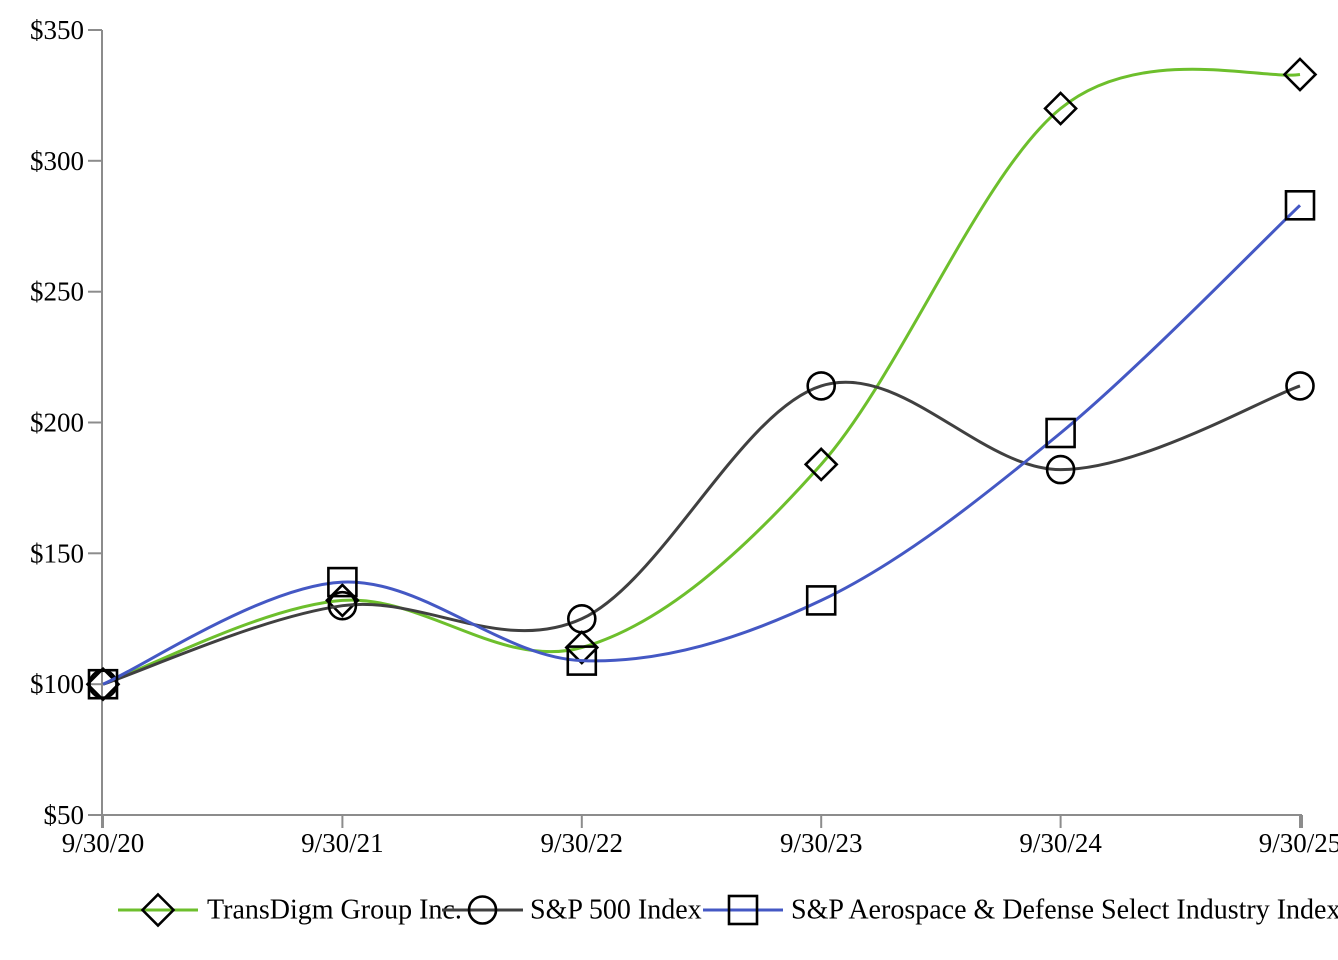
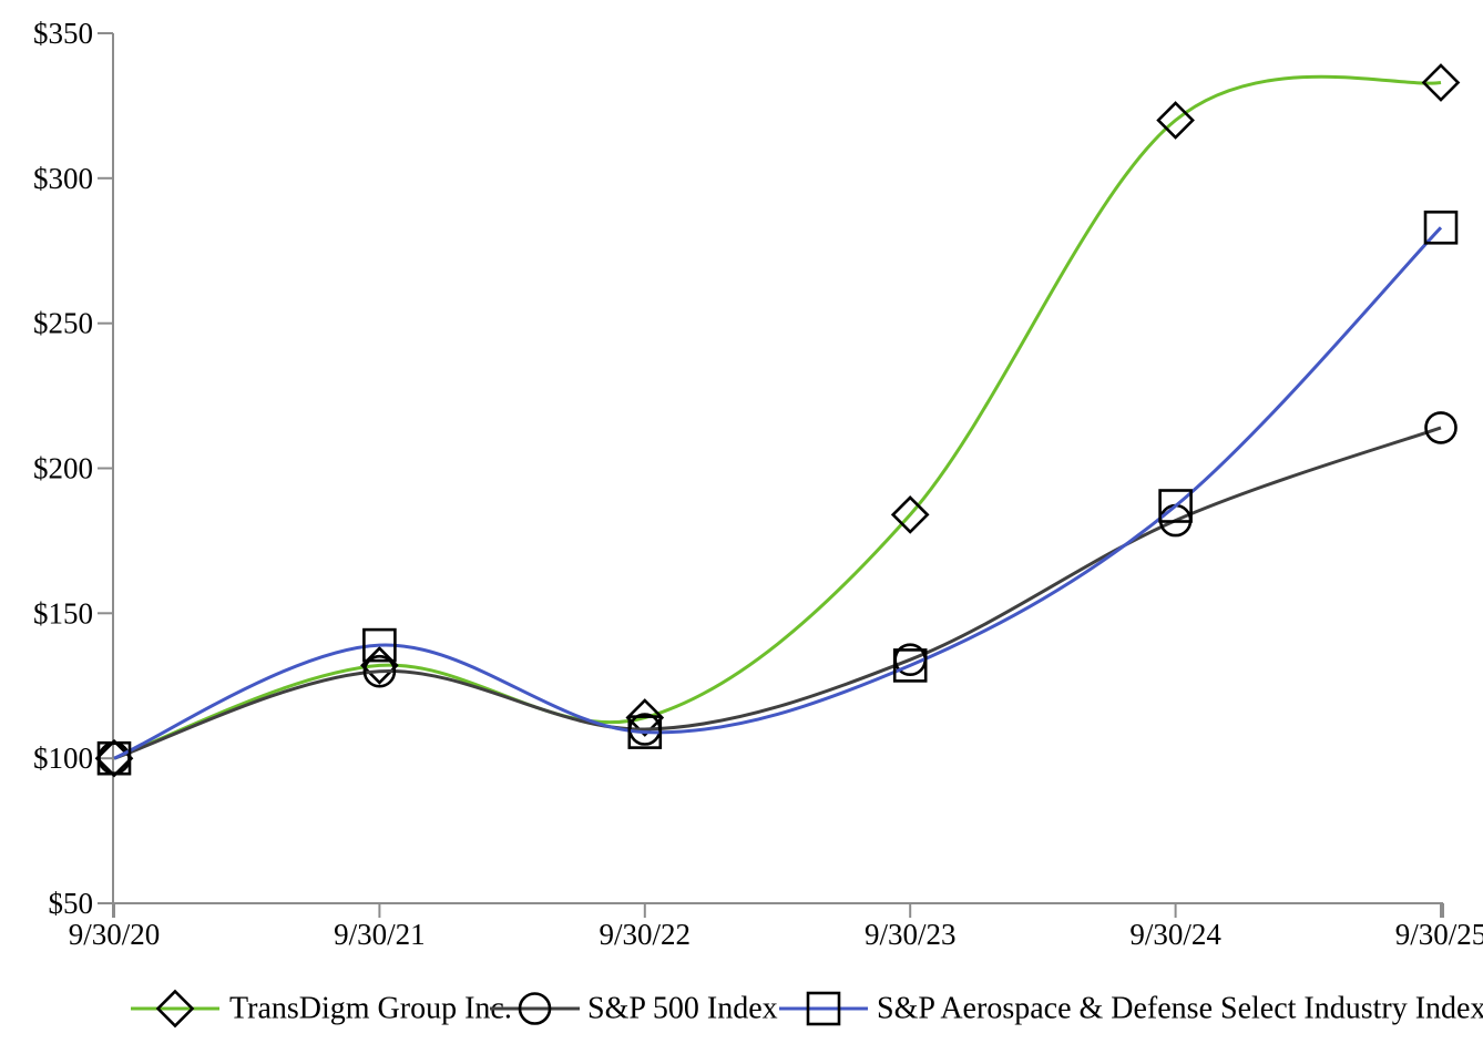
S&P 500 Index/9/30/22: $125 -> $110
S&P 500 Index/9/30/23: $214 -> $134
S&P Aerospace & Defense Select Industry Index/9/30/24: $196 -> $187
